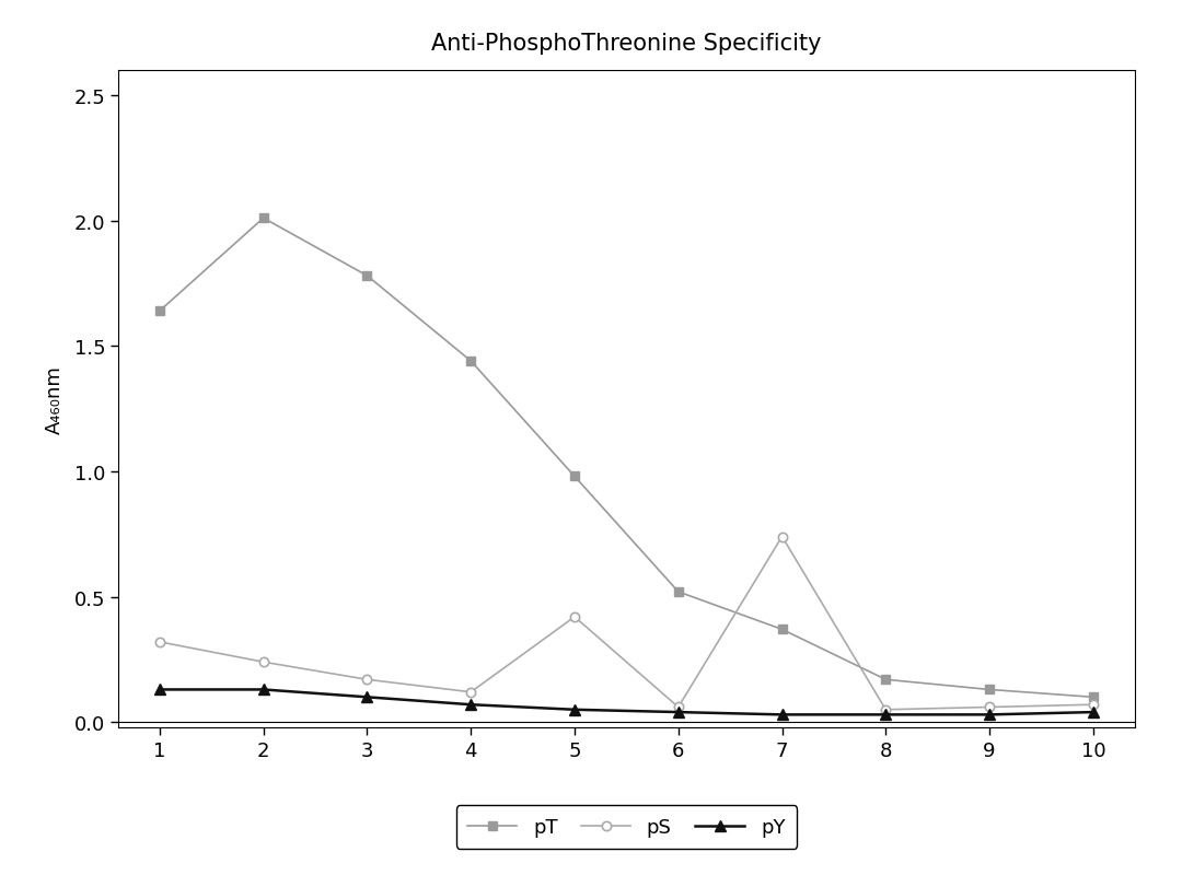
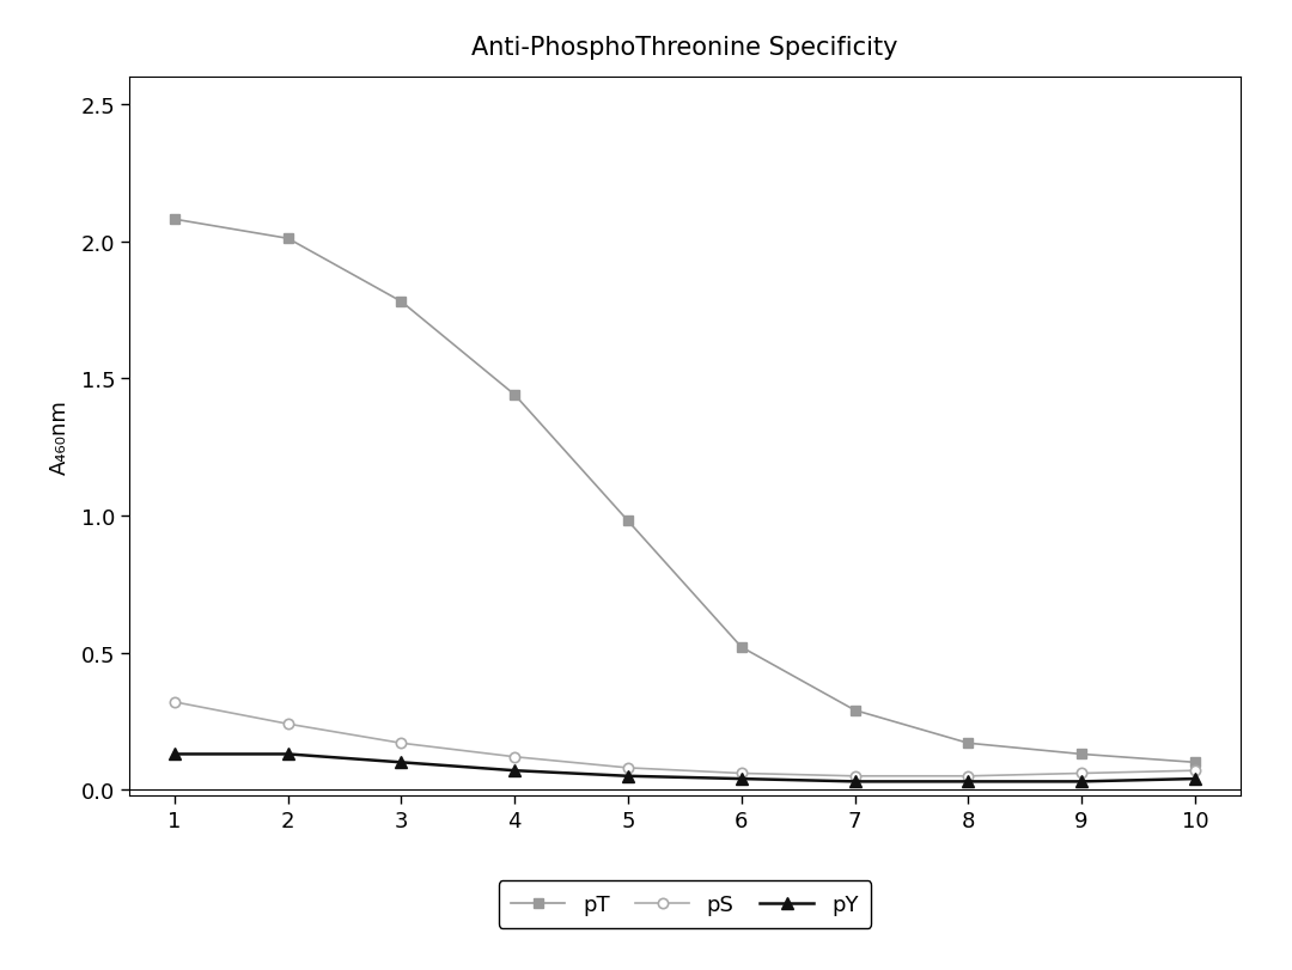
pT/1: 1.64 -> 2.08
pS/5: 0.42 -> 0.08
pT/7: 0.37 -> 0.29
pS/7: 0.74 -> 0.05
